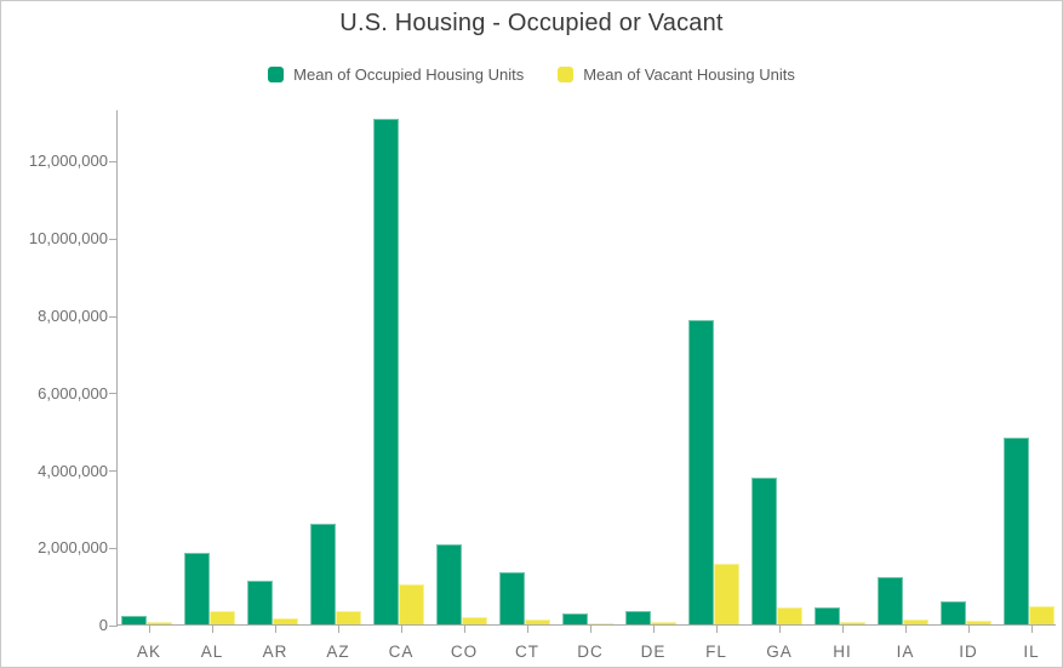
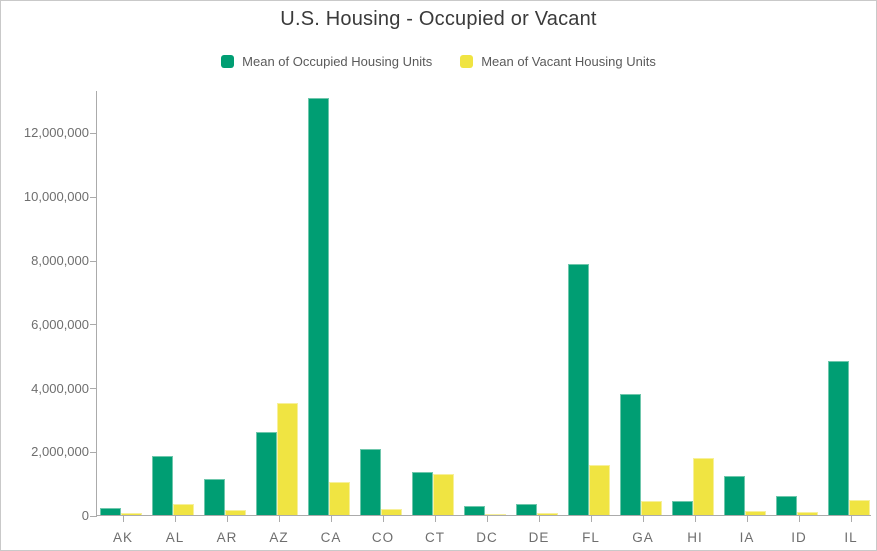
Mean of Vacant Housing Units/AZ: 400000 -> 3500000
Mean of Vacant Housing Units/CT: 100000 -> 1300000
Mean of Vacant Housing Units/HI: 100000 -> 1800000
